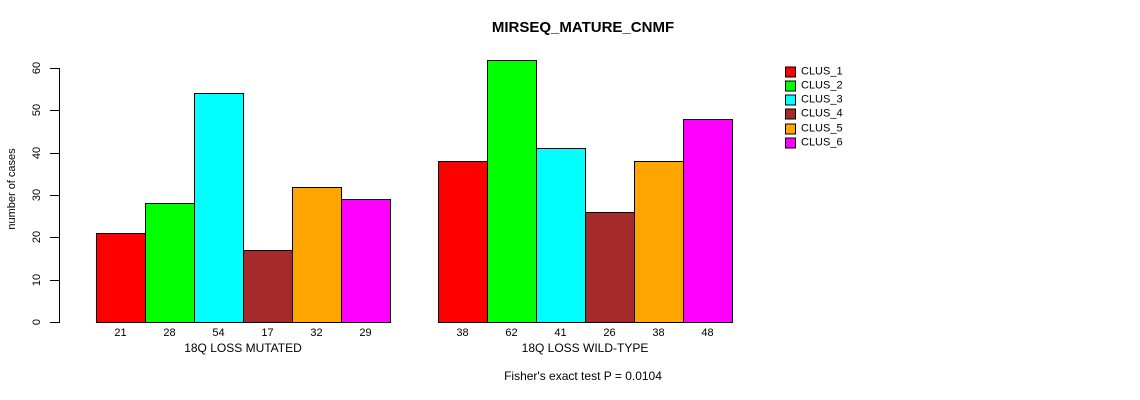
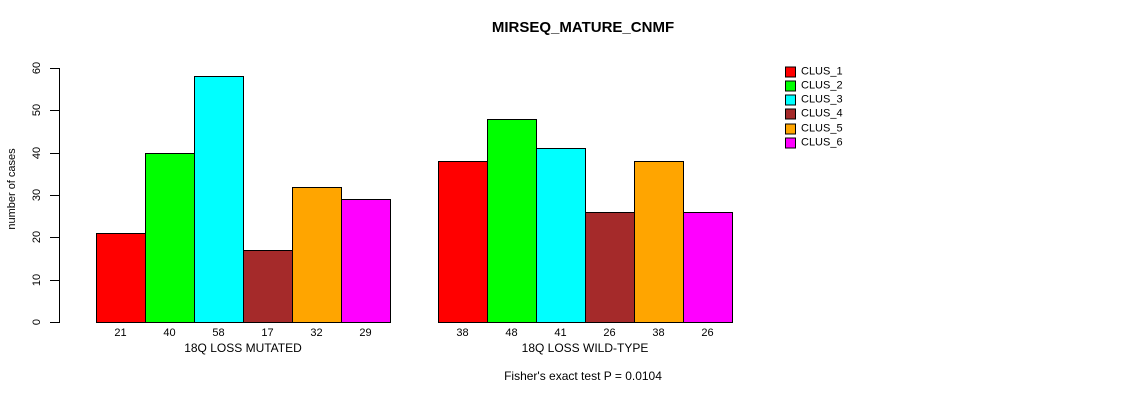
CLUS_2/18Q LOSS MUTATED: 28 -> 40
CLUS_3/18Q LOSS MUTATED: 54 -> 58
CLUS_2/18Q LOSS WILD-TYPE: 62 -> 48
CLUS_6/18Q LOSS WILD-TYPE: 48 -> 26
